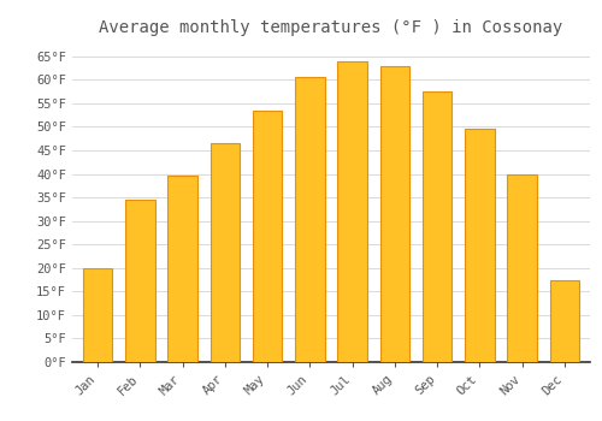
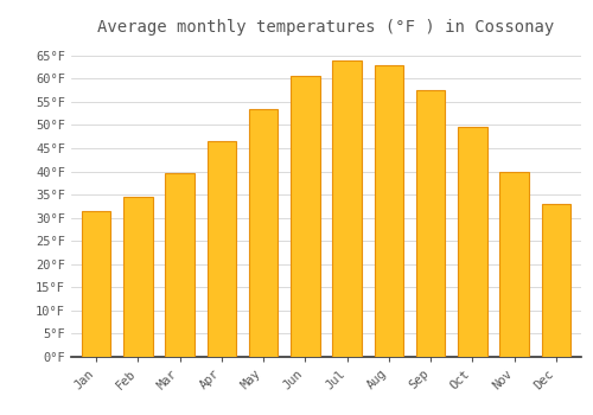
Jan: 20.0°F -> 31.5°F
Dec: 17.5°F -> 33.0°F
